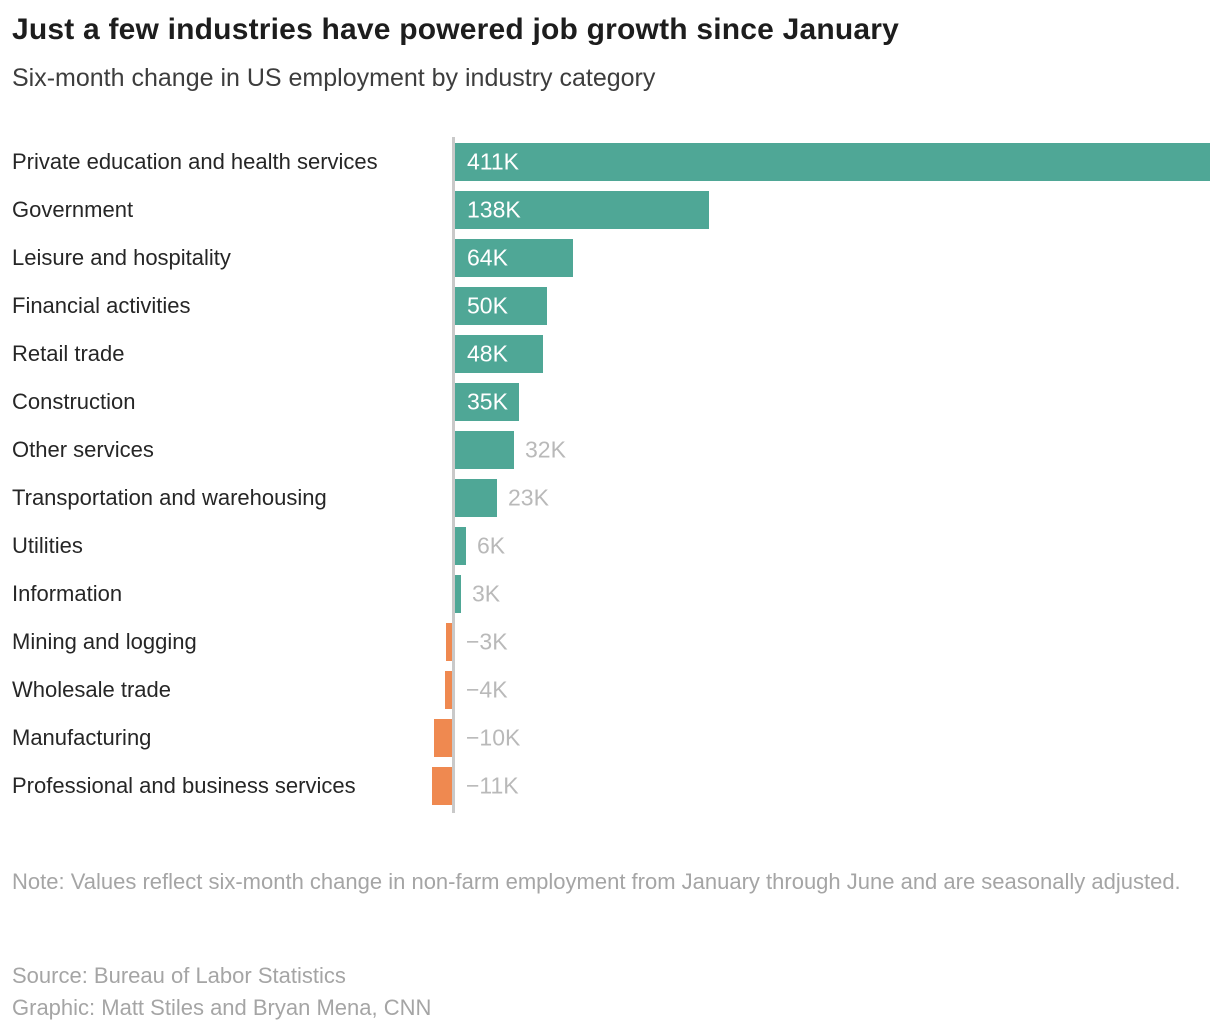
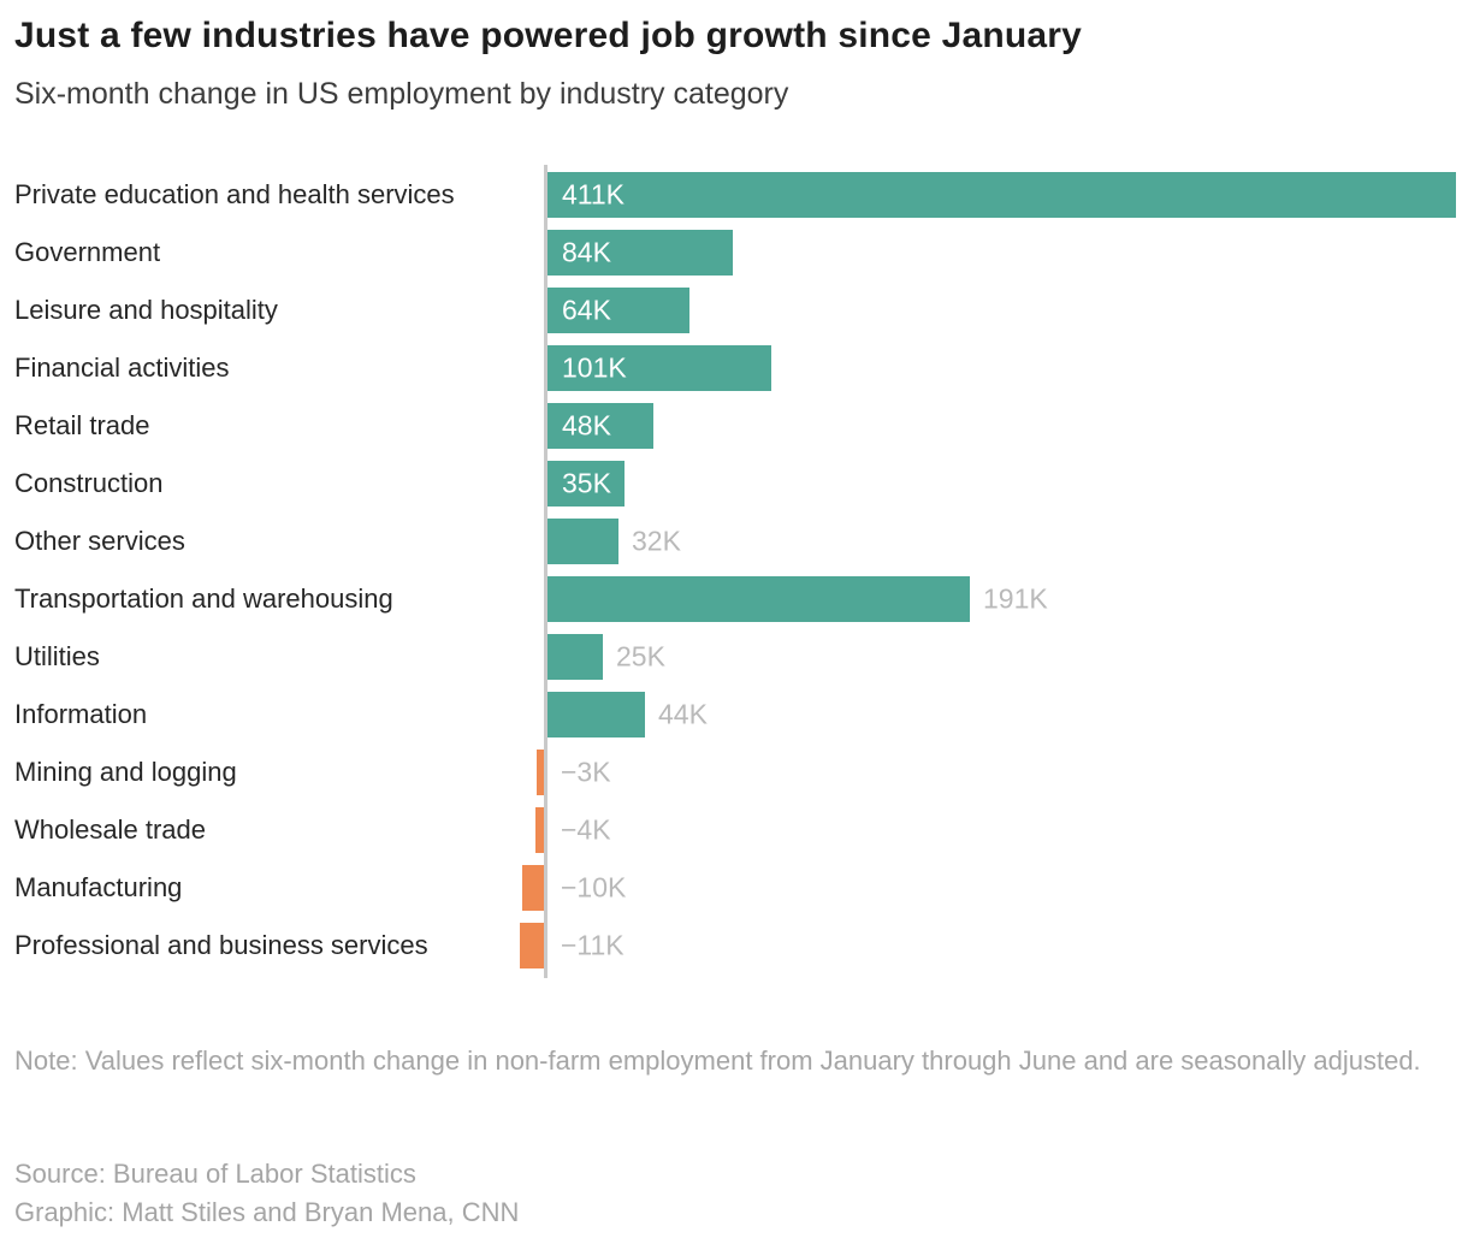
Government: 138K -> 84K
Financial activities: 50K -> 101K
Transportation and warehousing: 23K -> 191K
Utilities: 6K -> 25K
Information: 3K -> 44K
